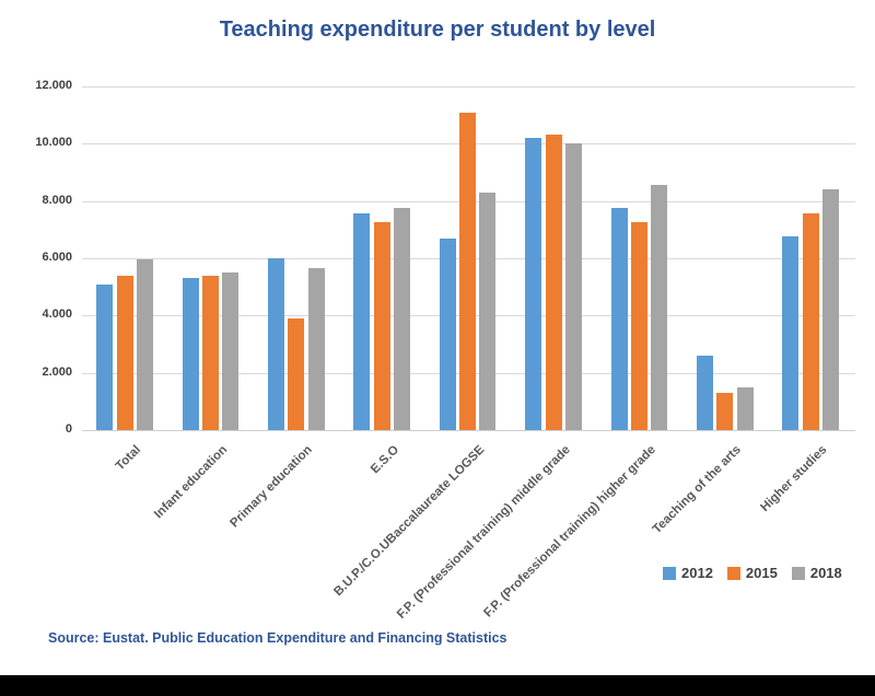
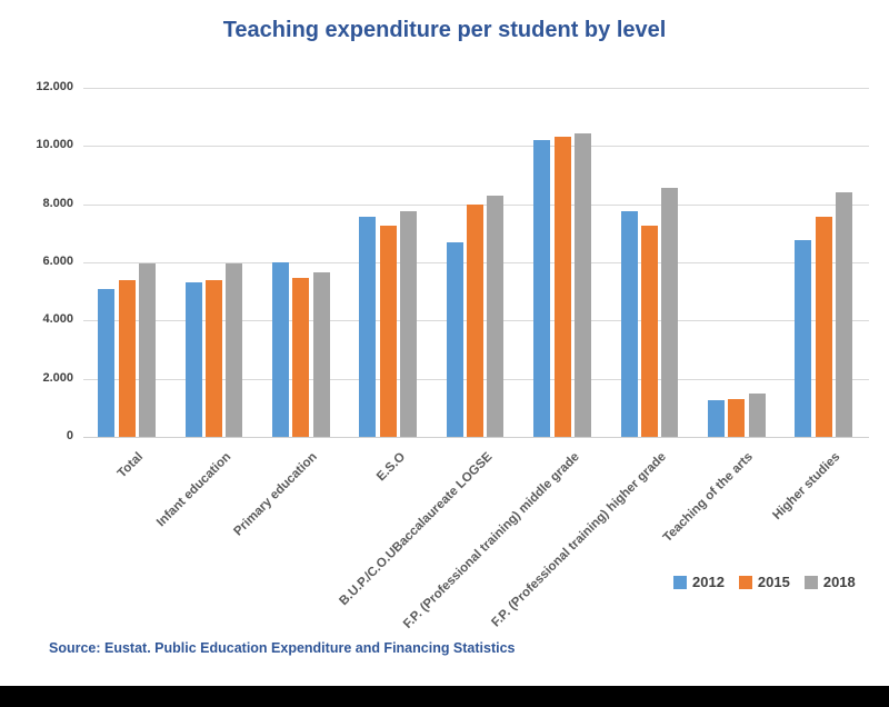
2018/Infant education: 5500 -> 6000
2015/Primary education: 3900 -> 5400
2015/B.U.P./C.O.UBaccalaureate LOGSE: 11100 -> 8000
2018/F.P. (Professional training) middle grade: 10000 -> 10400
2012/Teaching of the arts: 2600 -> 1200
